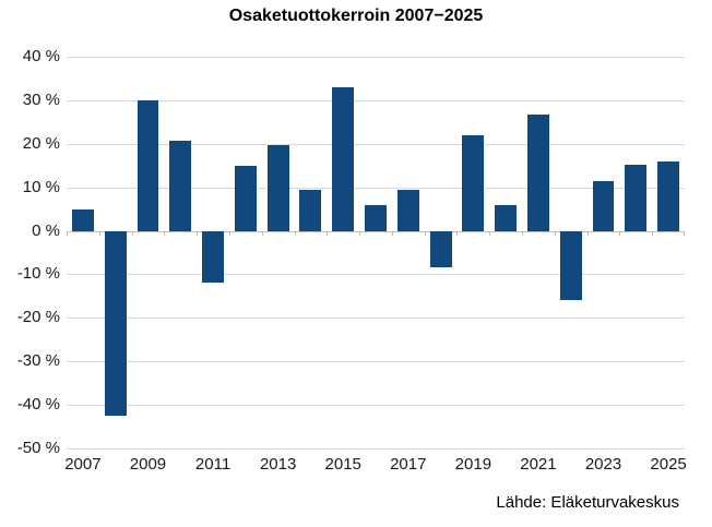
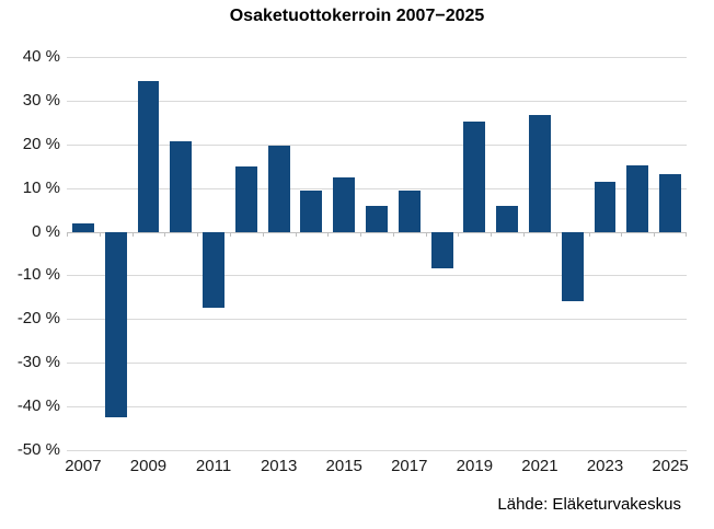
2007: 5% -> 2%
2009: 30% -> 35%
2011: -12% -> -18%
2015: 33% -> 12%
2019: 22% -> 25%
2025: 16% -> 13%
